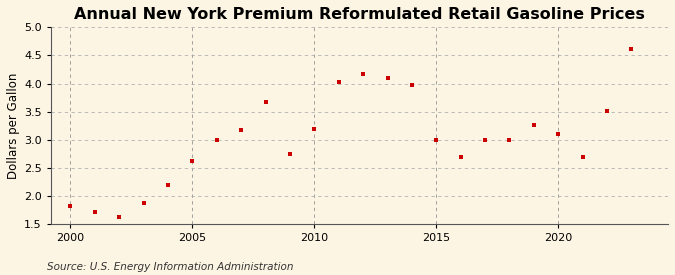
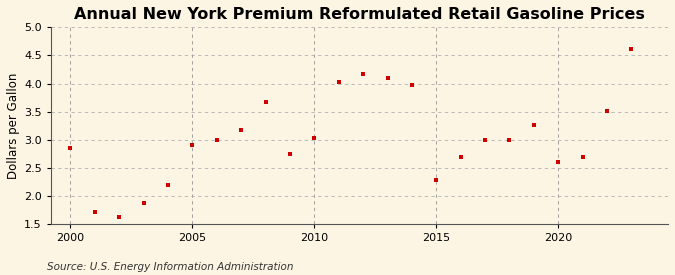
2000: 1.82 -> 2.86
2005: 2.62 -> 2.90
2010: 3.19 -> 3.04
2015: 3.00 -> 2.28
2020: 3.11 -> 2.60
